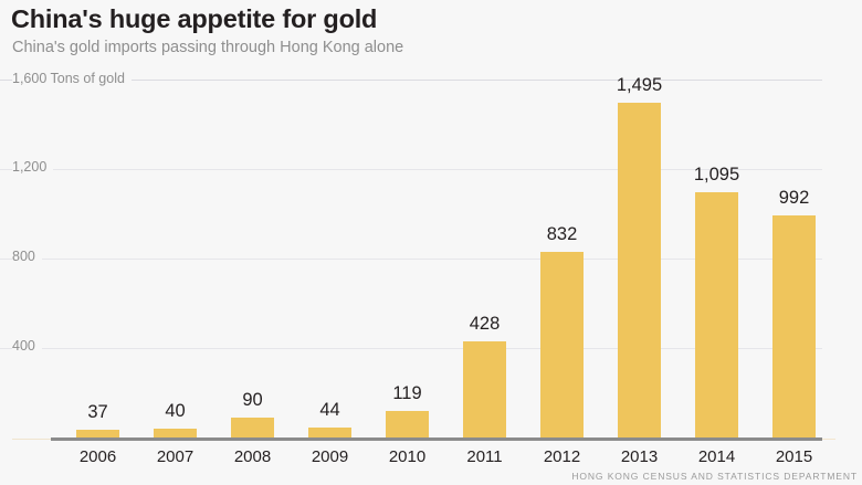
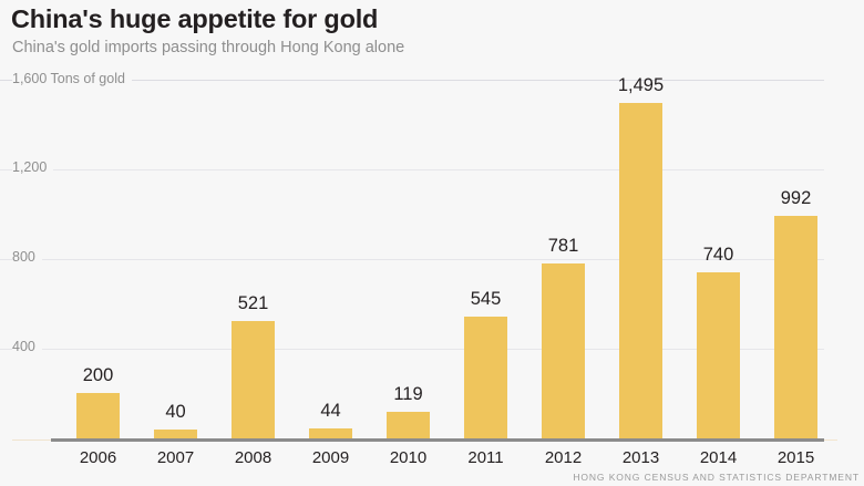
2006: 37 -> 200
2008: 90 -> 521
2011: 428 -> 545
2012: 832 -> 781
2014: 1,095 -> 740
